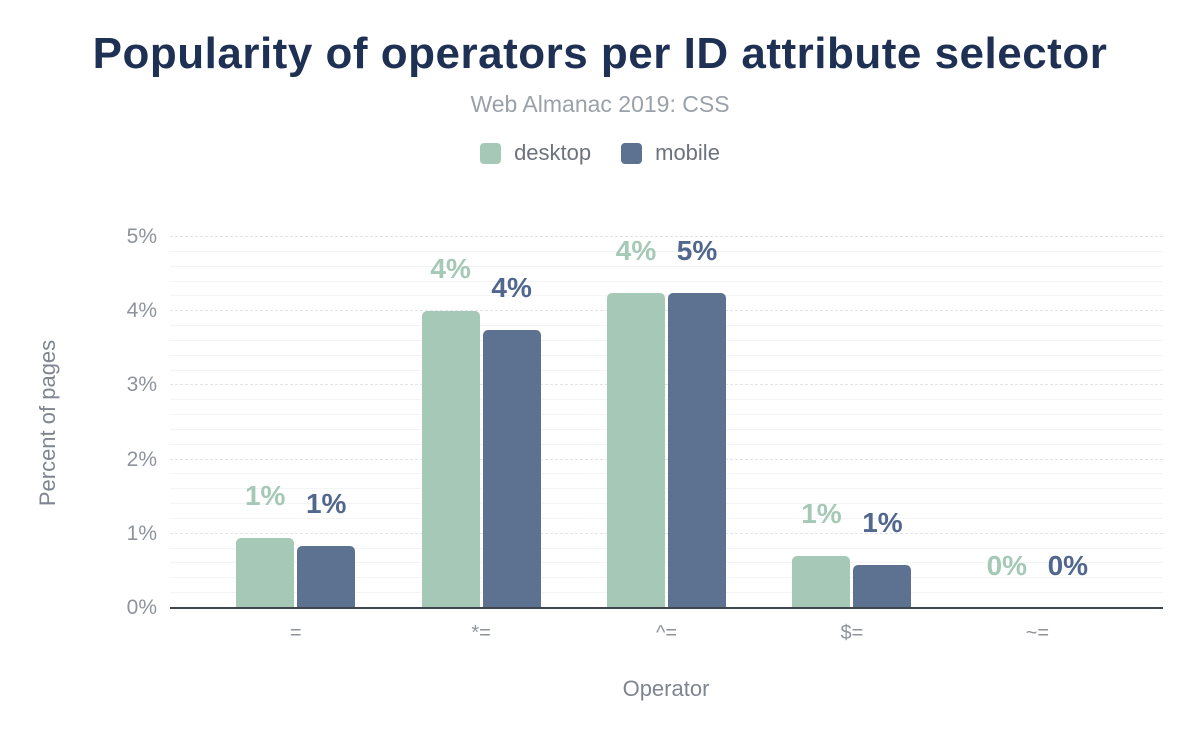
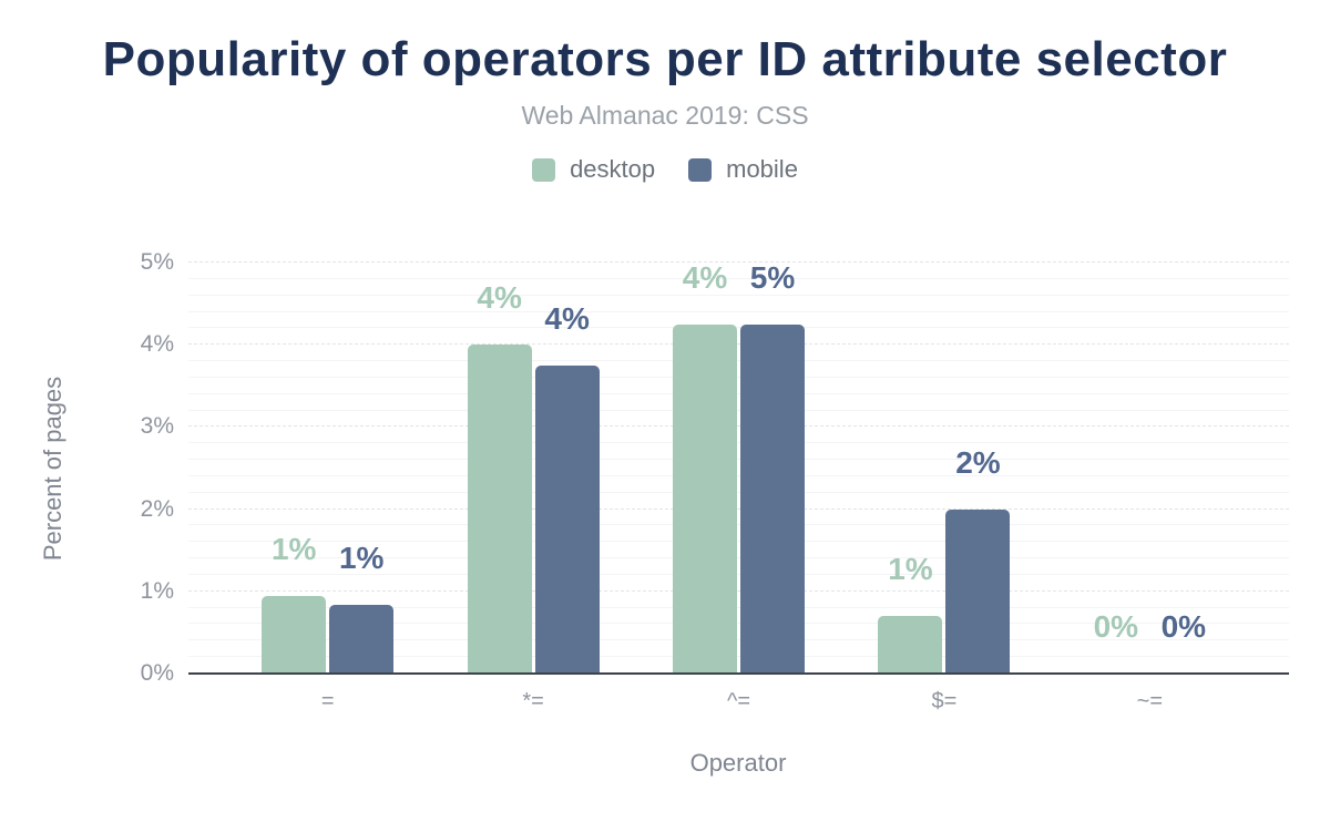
mobile/$=: 1% -> 2%
